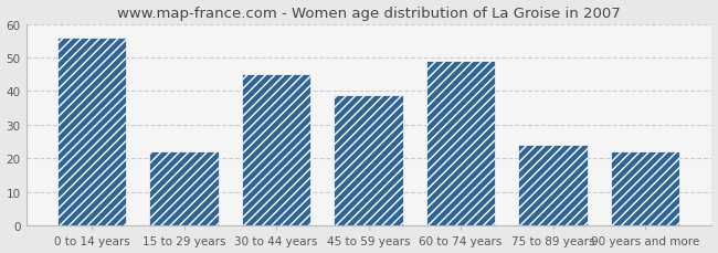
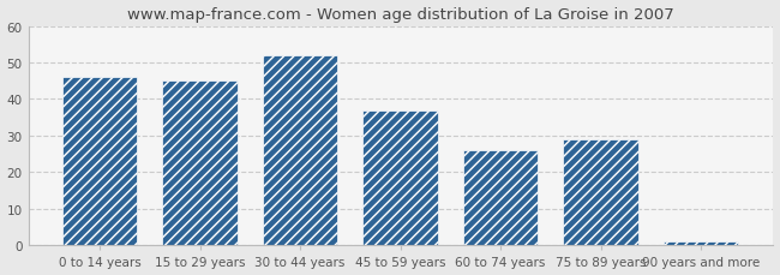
0 to 14 years: 56 -> 46
15 to 29 years: 22 -> 45
30 to 44 years: 45 -> 52
45 to 59 years: 39 -> 37
60 to 74 years: 49 -> 26
75 to 89 years: 24 -> 29
90 years and more: 22 -> 1
